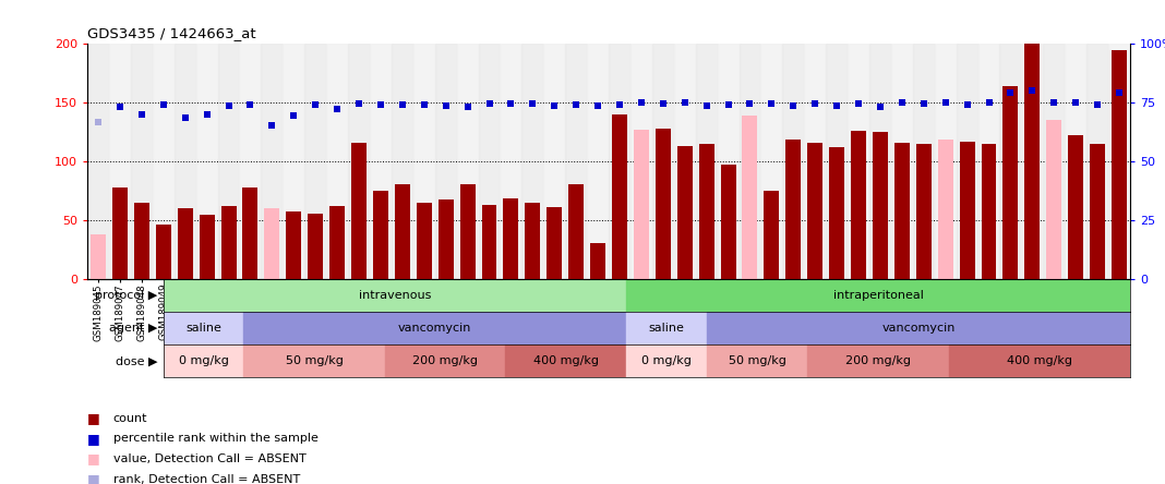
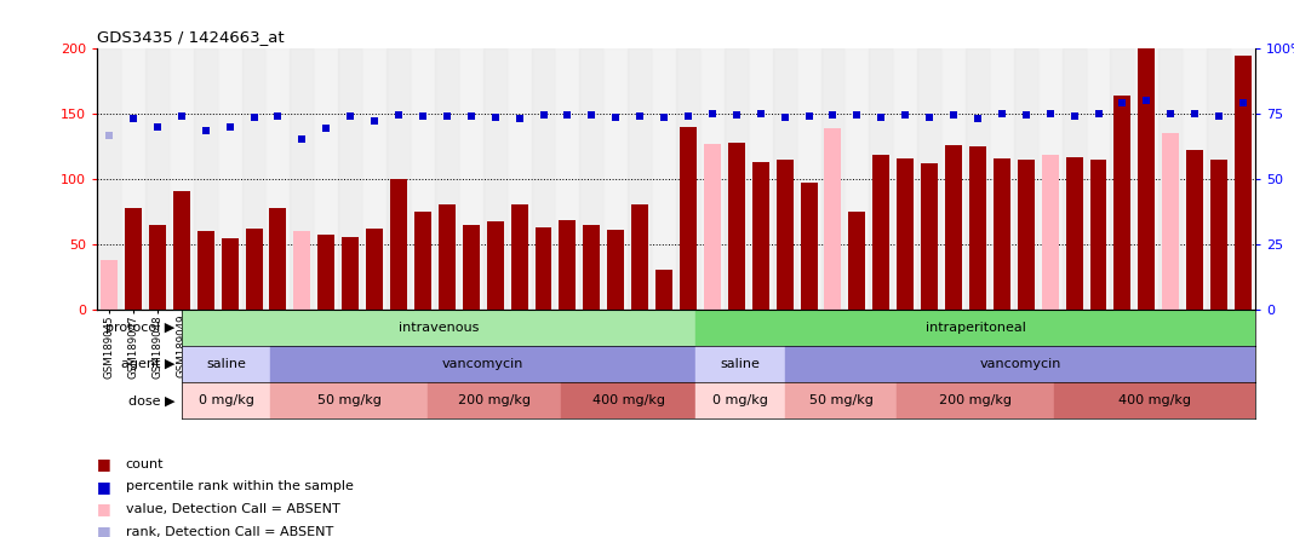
GSM189049: 46 -> 91
GSM189058: 116 -> 100
